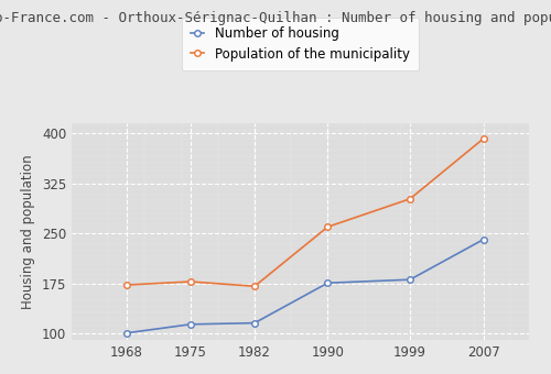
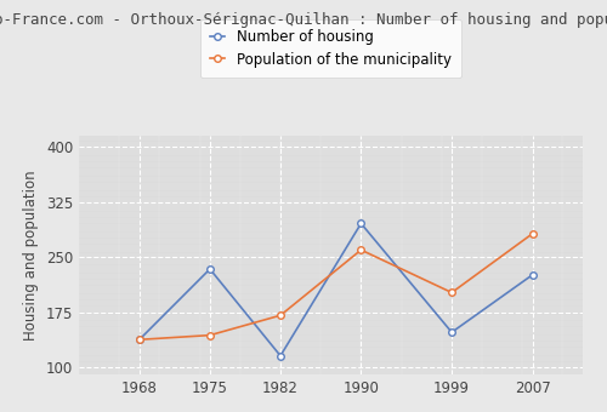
Number of housing/1968: 101 -> 138
Population of the municipality/1968: 173 -> 138
Number of housing/1975: 114 -> 234
Population of the municipality/1975: 178 -> 144
Number of housing/1990: 176 -> 296
Number of housing/1999: 181 -> 148
Population of the municipality/1999: 302 -> 202
Number of housing/2007: 241 -> 226
Population of the municipality/2007: 392 -> 282
